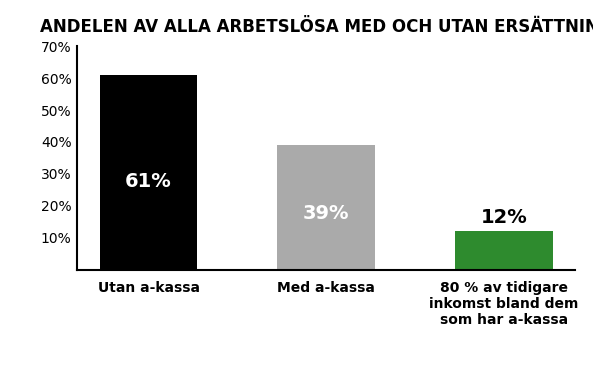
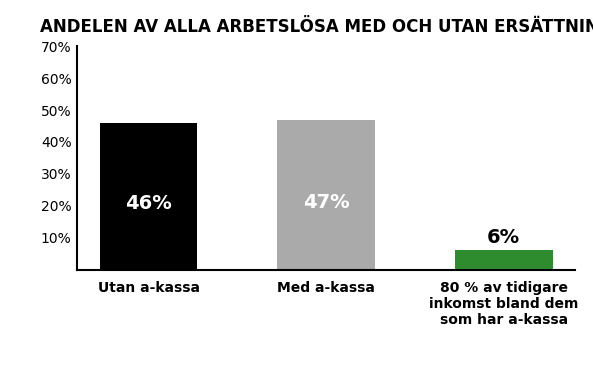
Utan a-kassa: 61% -> 46%
Med a-kassa: 39% -> 47%
80 % av tidigare inkomst bland dem som har a-kassa: 12% -> 6%
